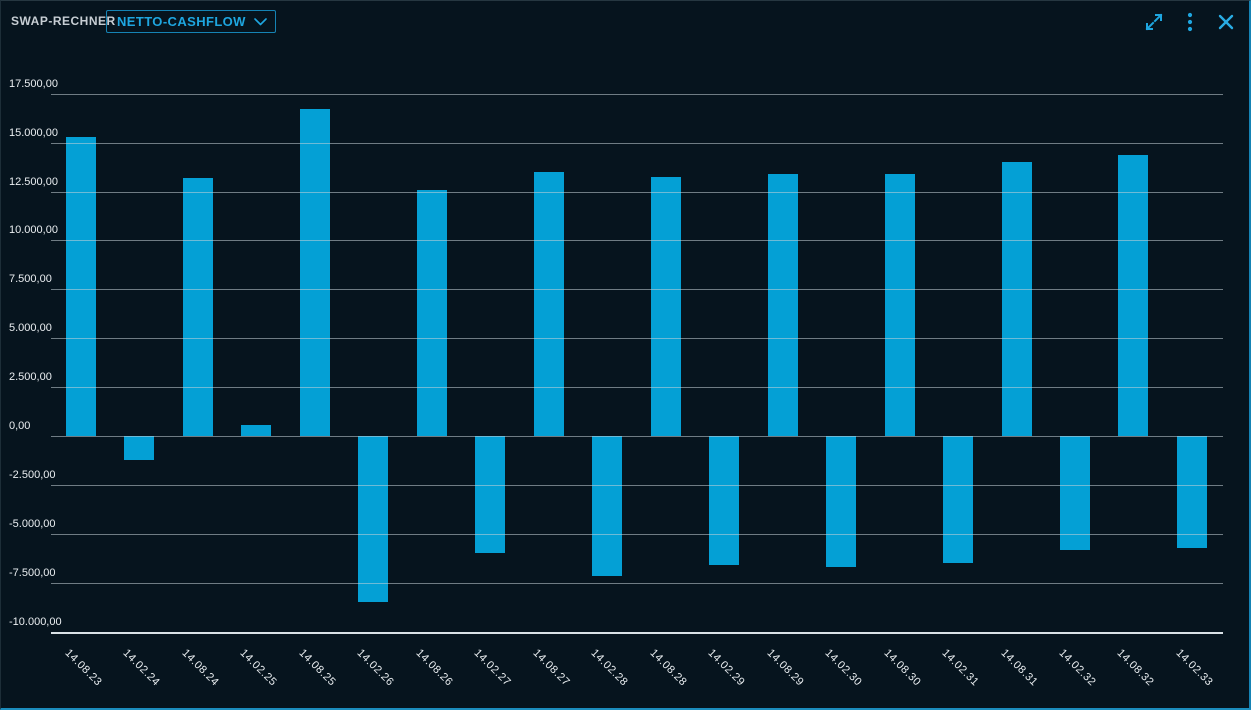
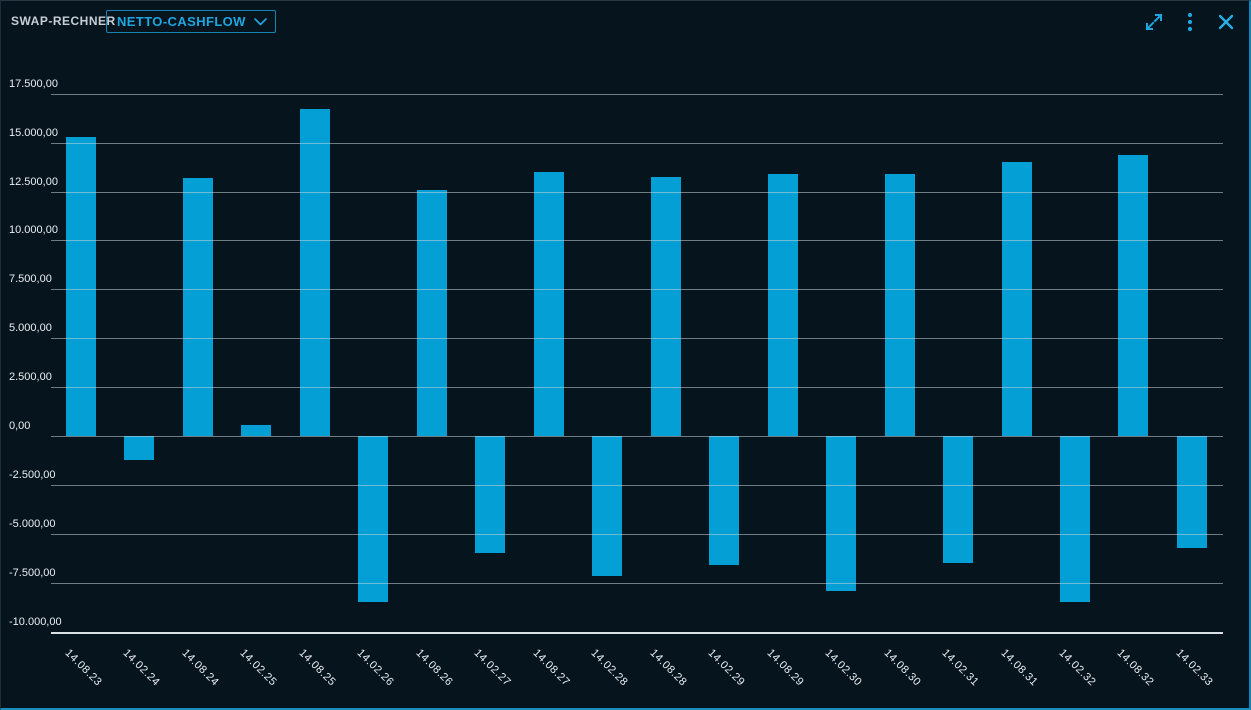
14.02.30: -6700 -> -7900
14.02.32: -5800 -> -8500
